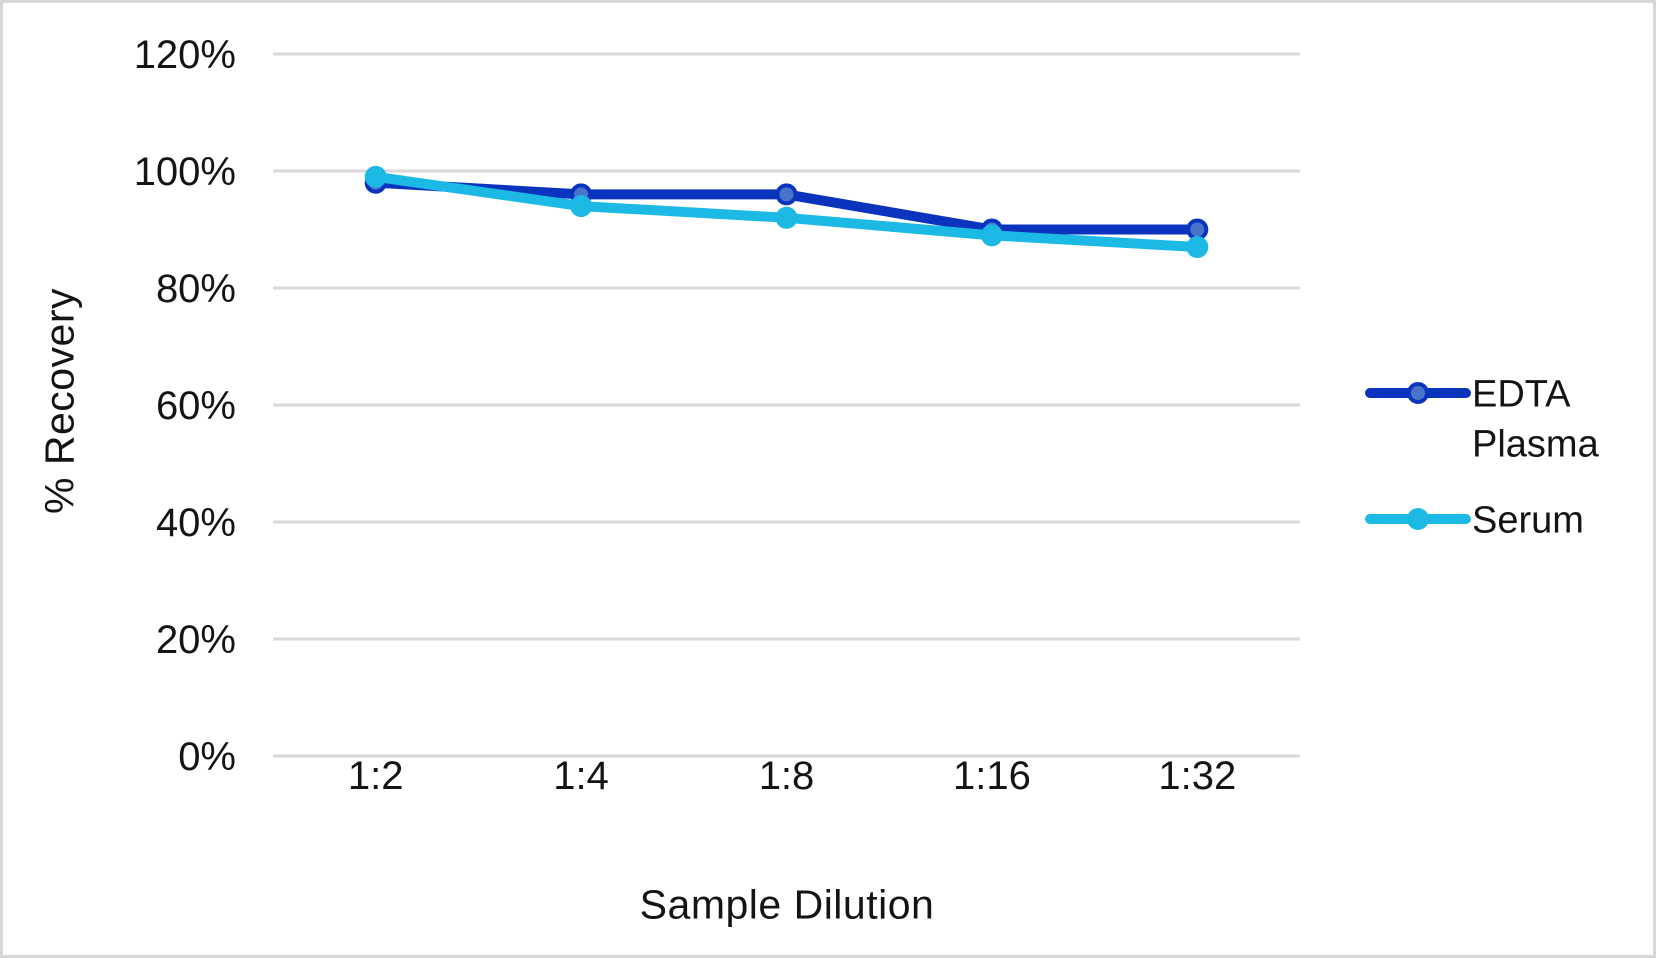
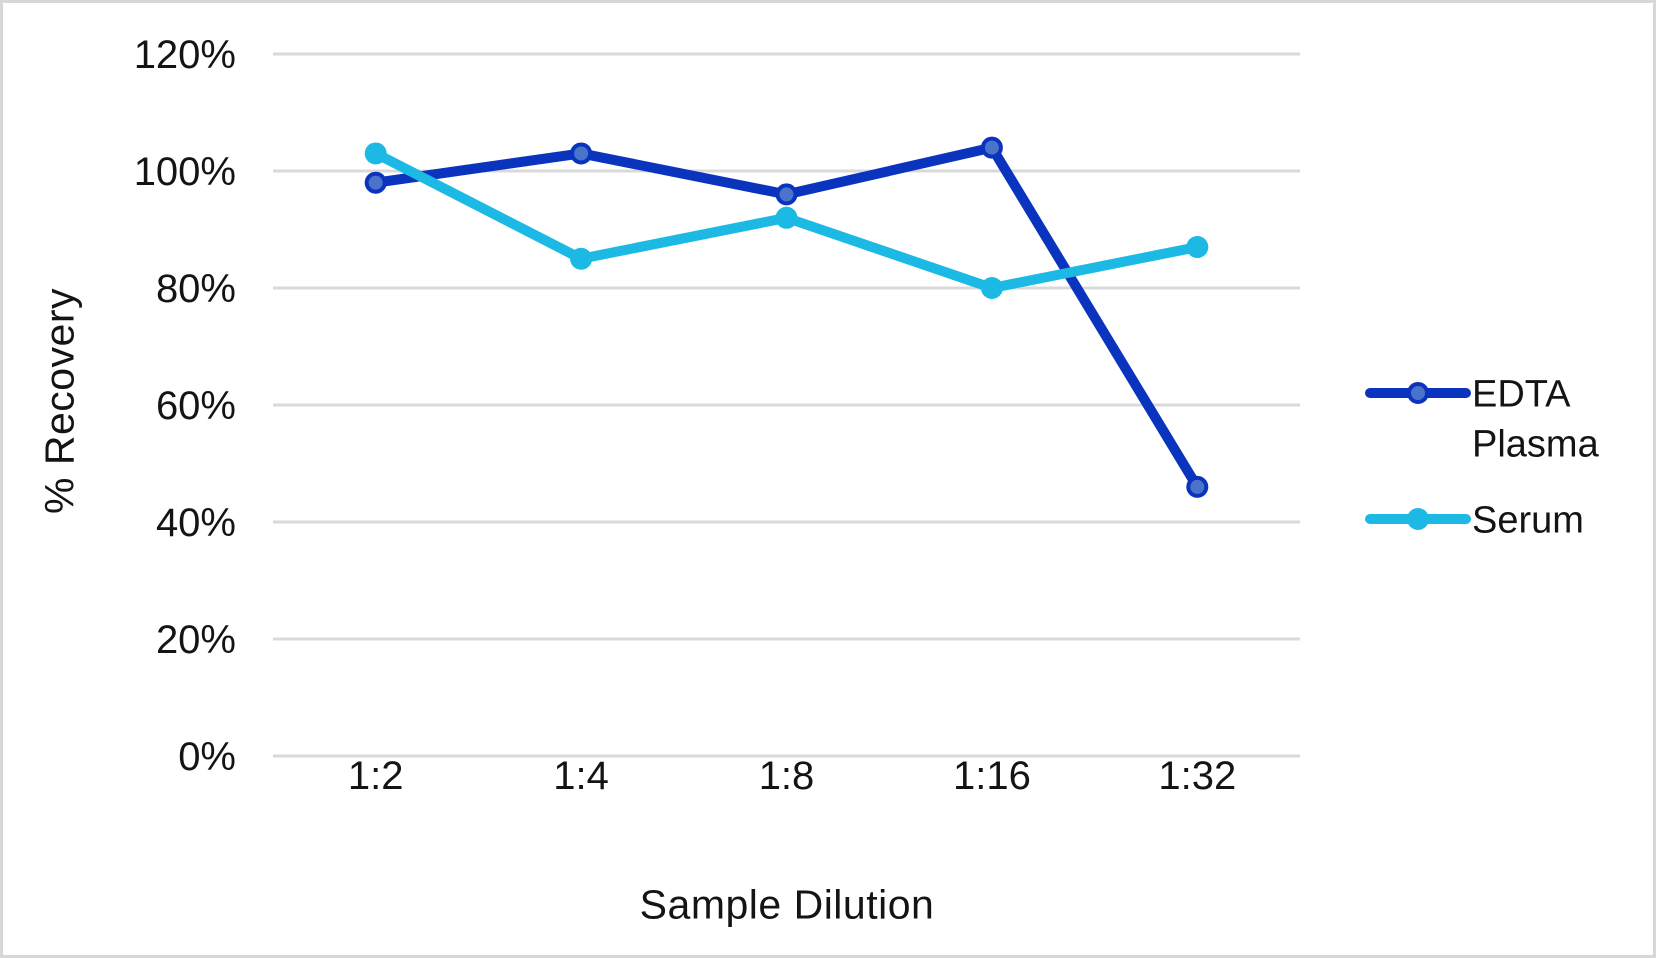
Serum/1:2: 99% -> 103%
EDTA Plasma/1:4: 96% -> 103%
Serum/1:4: 94% -> 85%
EDTA Plasma/1:16: 90% -> 104%
Serum/1:16: 89% -> 80%
EDTA Plasma/1:32: 90% -> 46%
